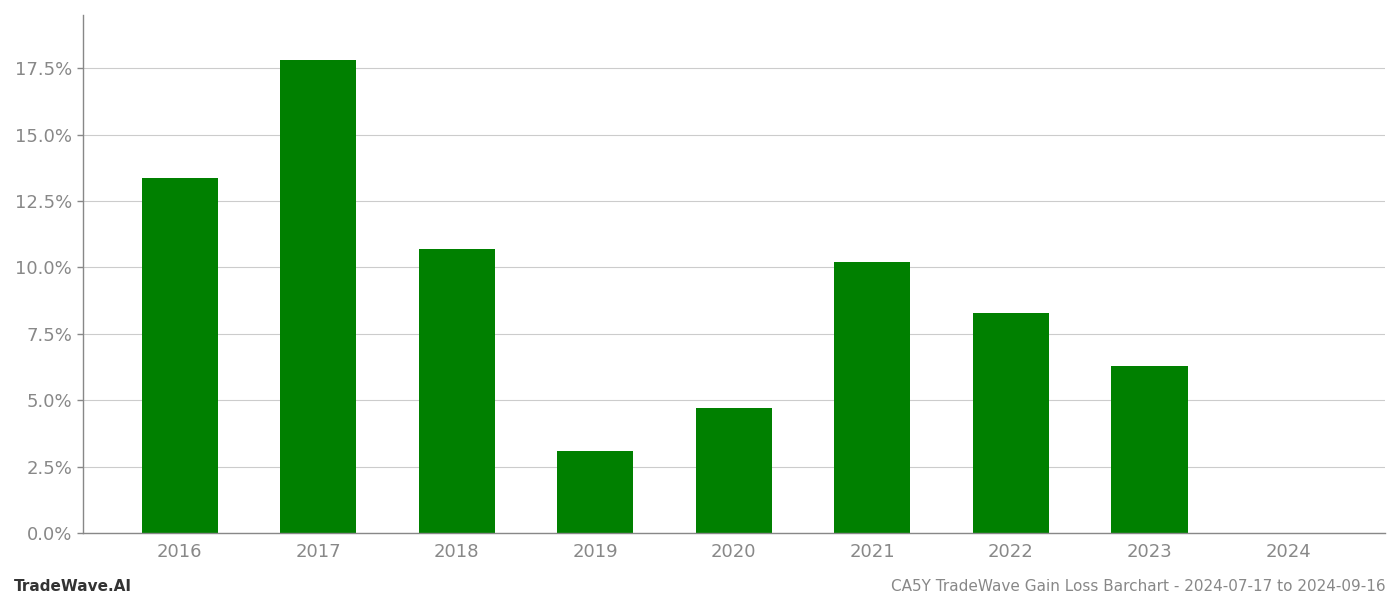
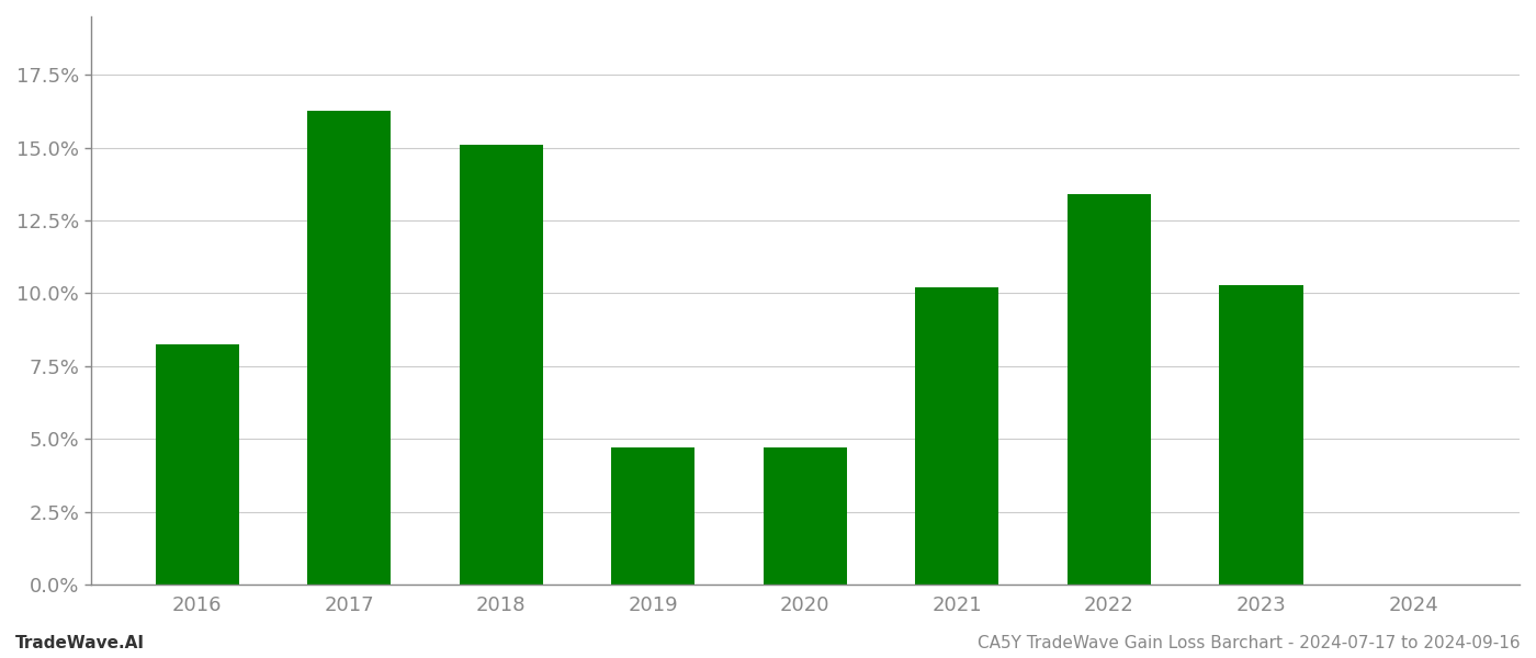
2016: 13.35% -> 8.25%
2017: 17.80% -> 16.25%
2018: 10.70% -> 15.10%
2019: 3.10% -> 4.70%
2022: 8.30% -> 13.40%
2023: 6.30% -> 10.30%
